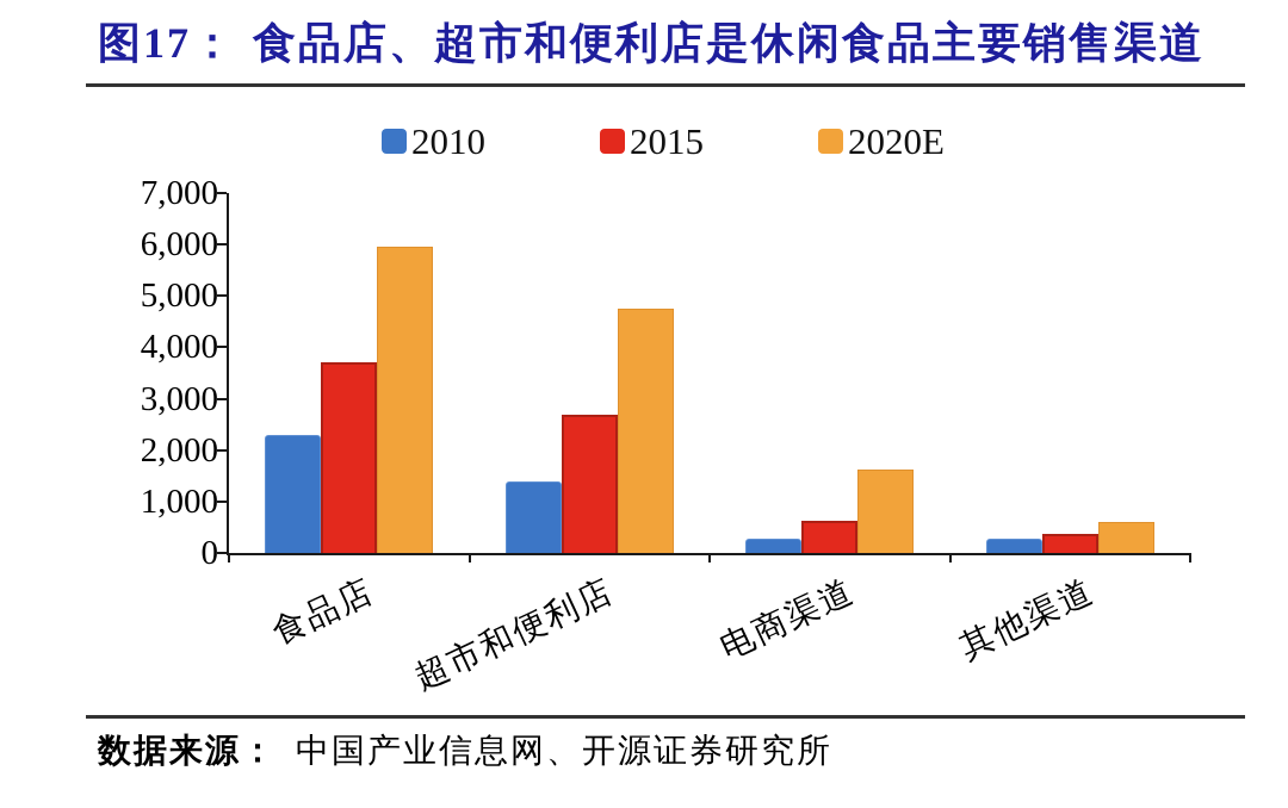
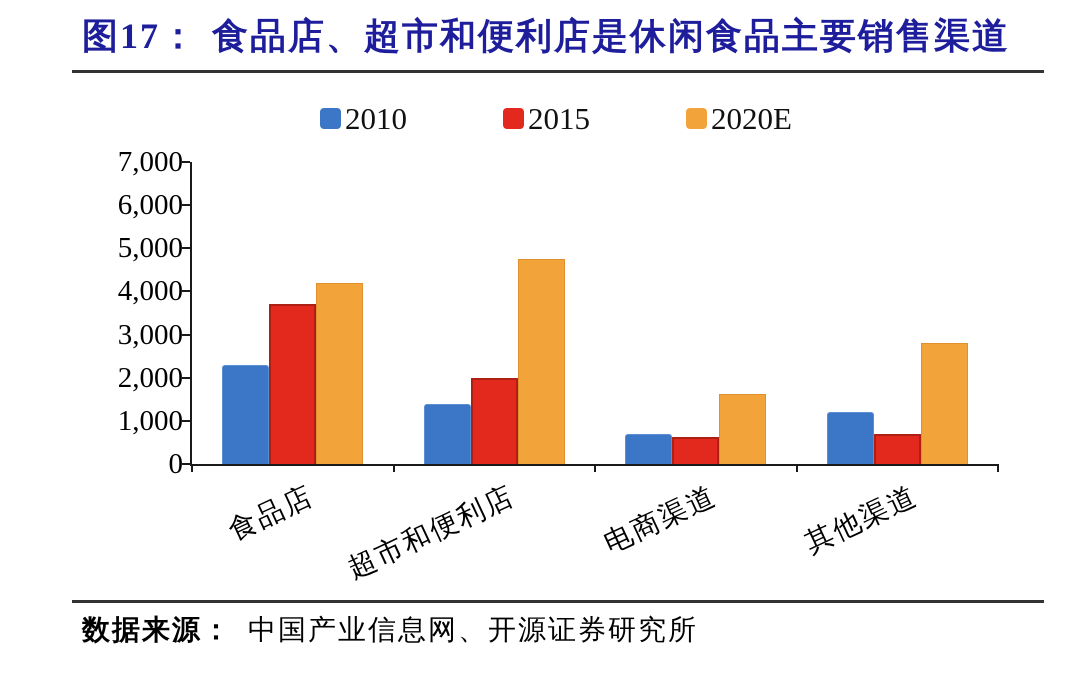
2020E/食品店: 6000 -> 4200
2015/超市和便利店: 2700 -> 2000
2010/电商渠道: 300 -> 700
2010/其他渠道: 300 -> 1200
2015/其他渠道: 400 -> 700
2020E/其他渠道: 600 -> 2800
